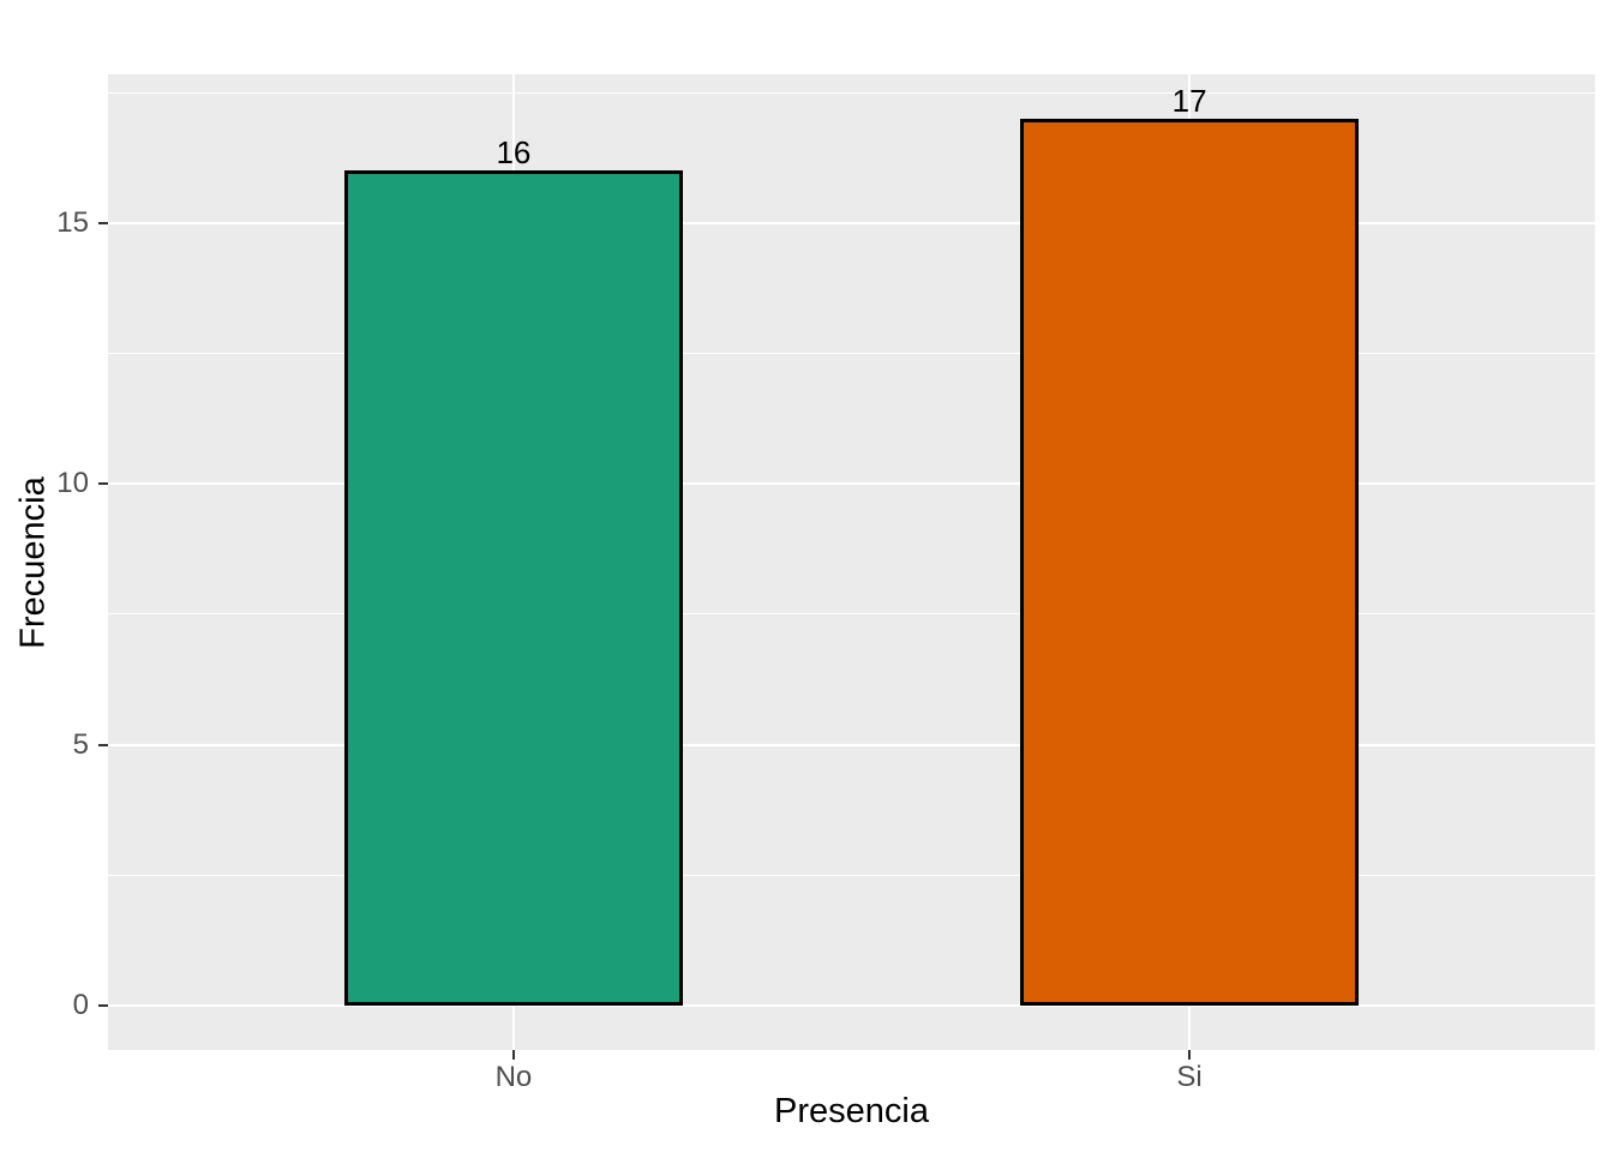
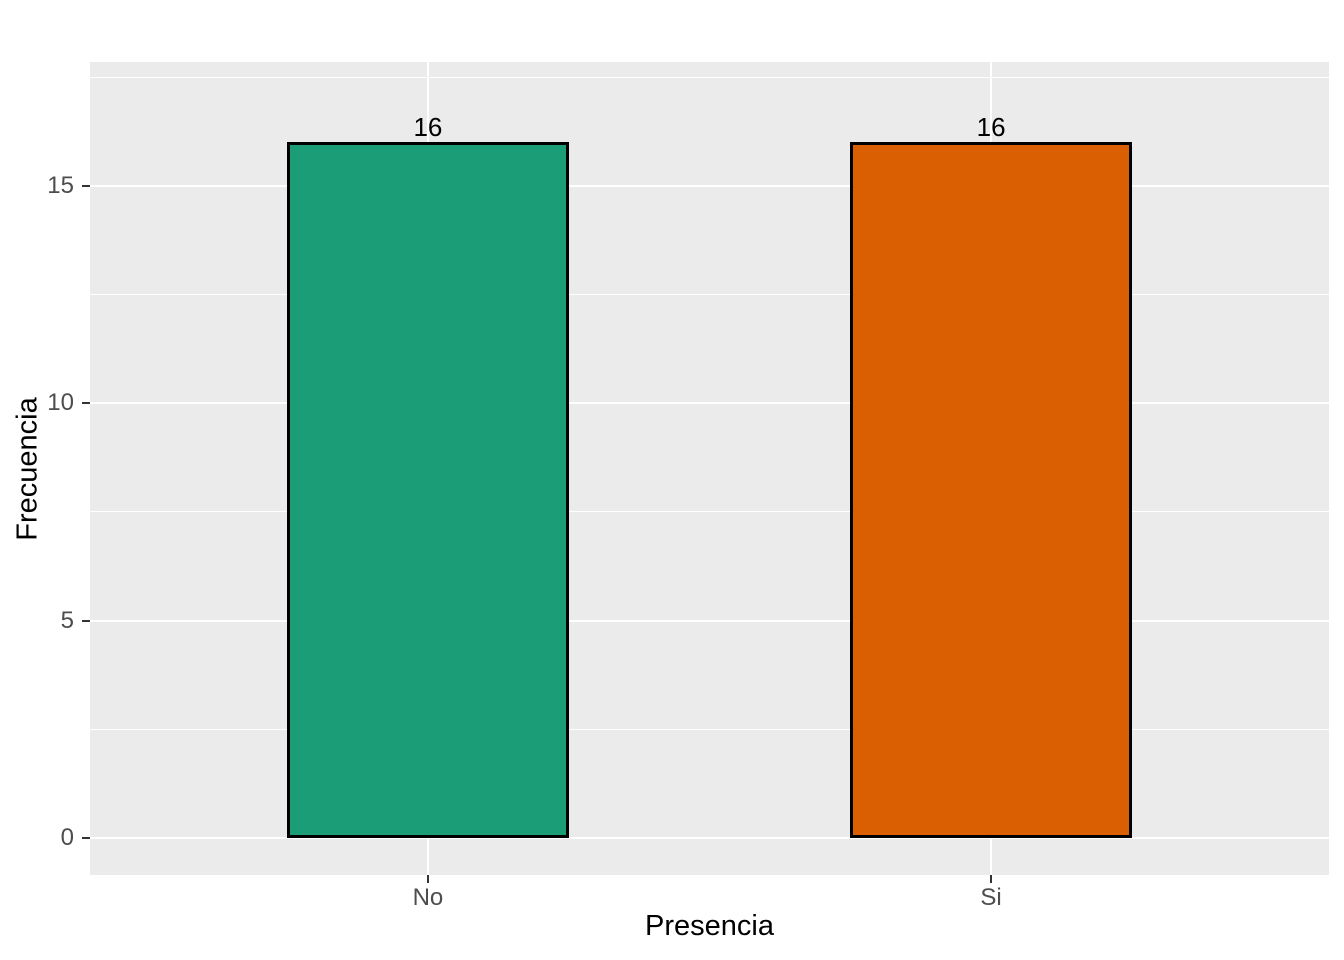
Si: 17 -> 16
